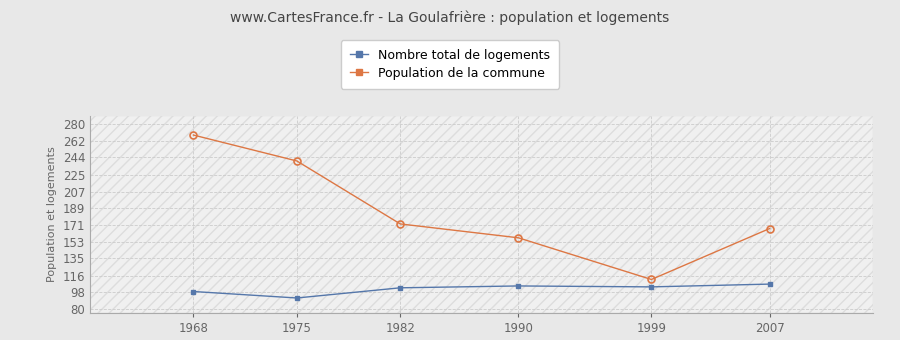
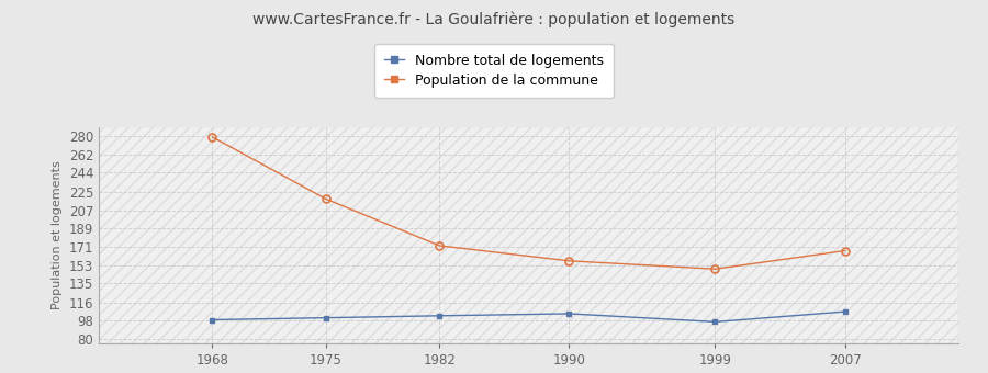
Population de la commune/1968: 268 -> 279
Nombre total de logements/1975: 92 -> 101
Population de la commune/1975: 240 -> 218
Nombre total de logements/1999: 104 -> 97
Population de la commune/1999: 112 -> 149
